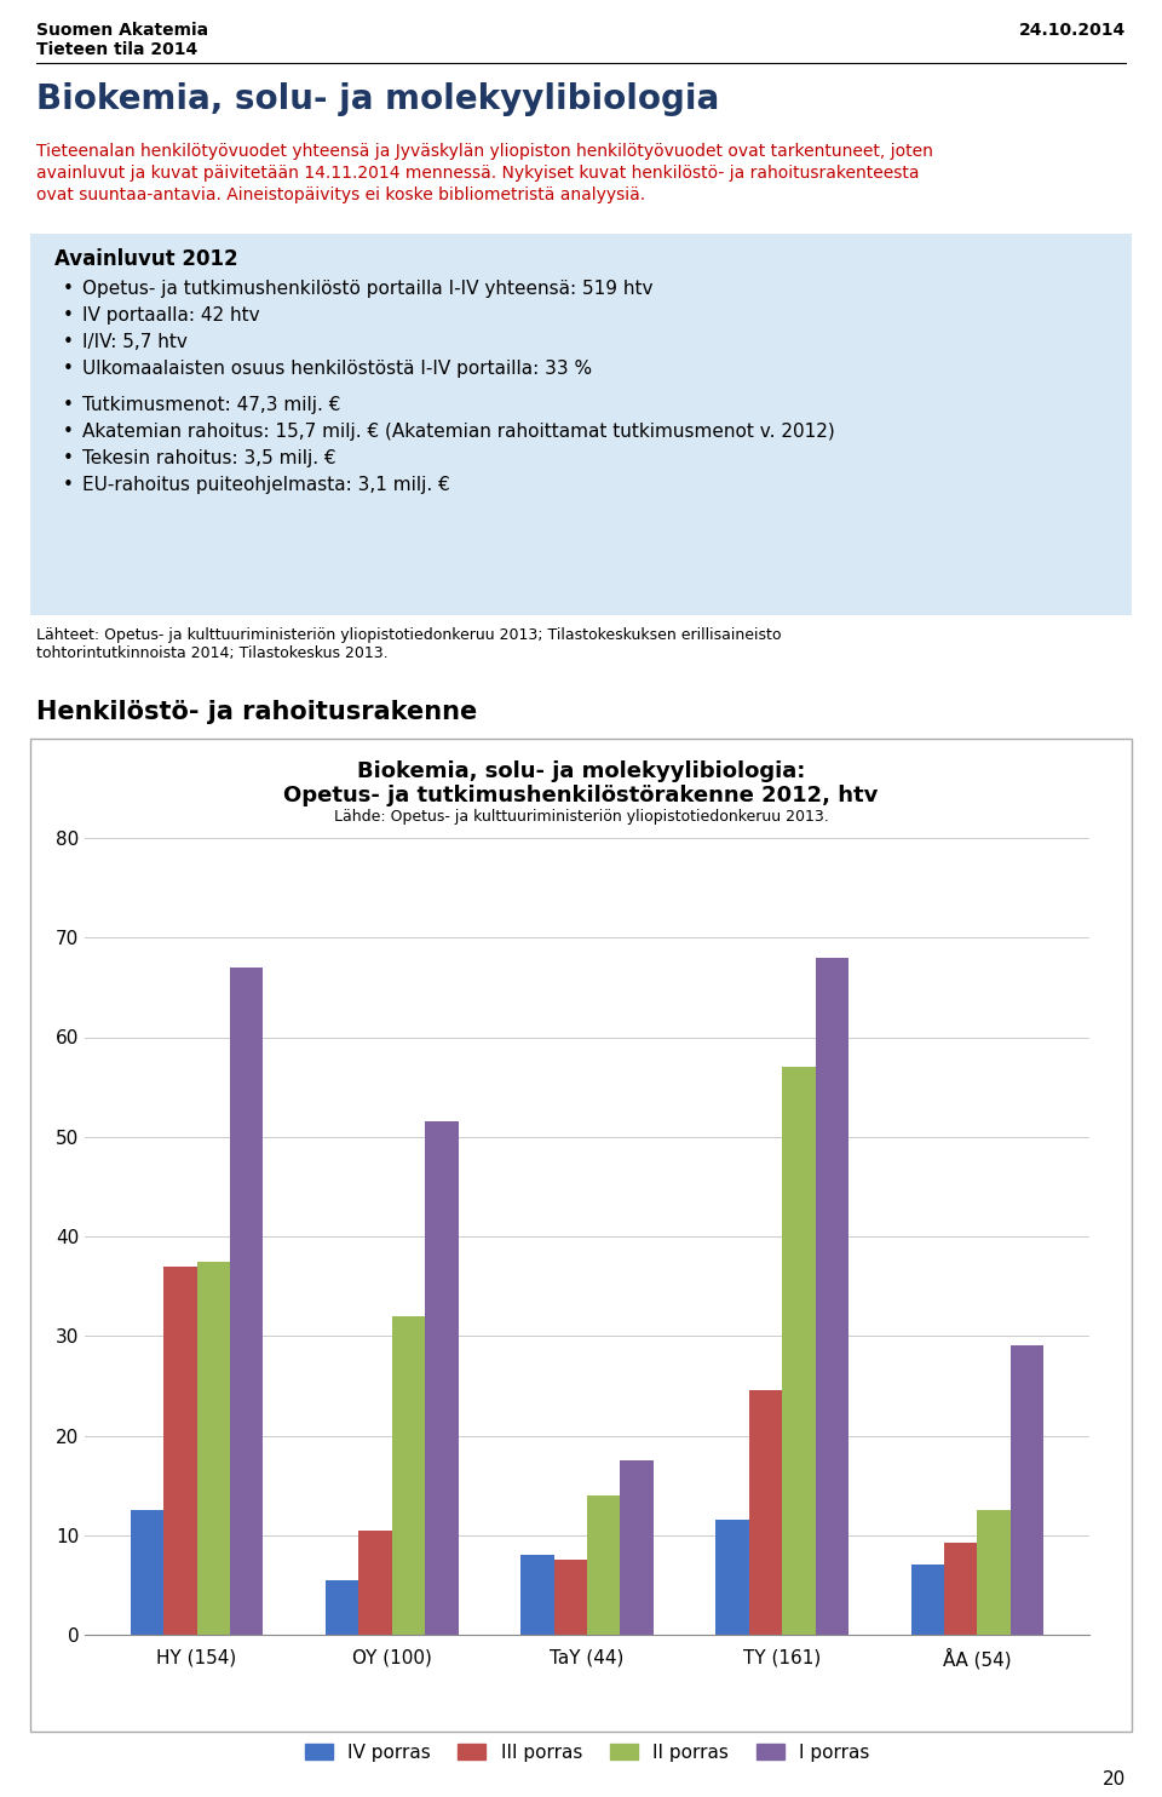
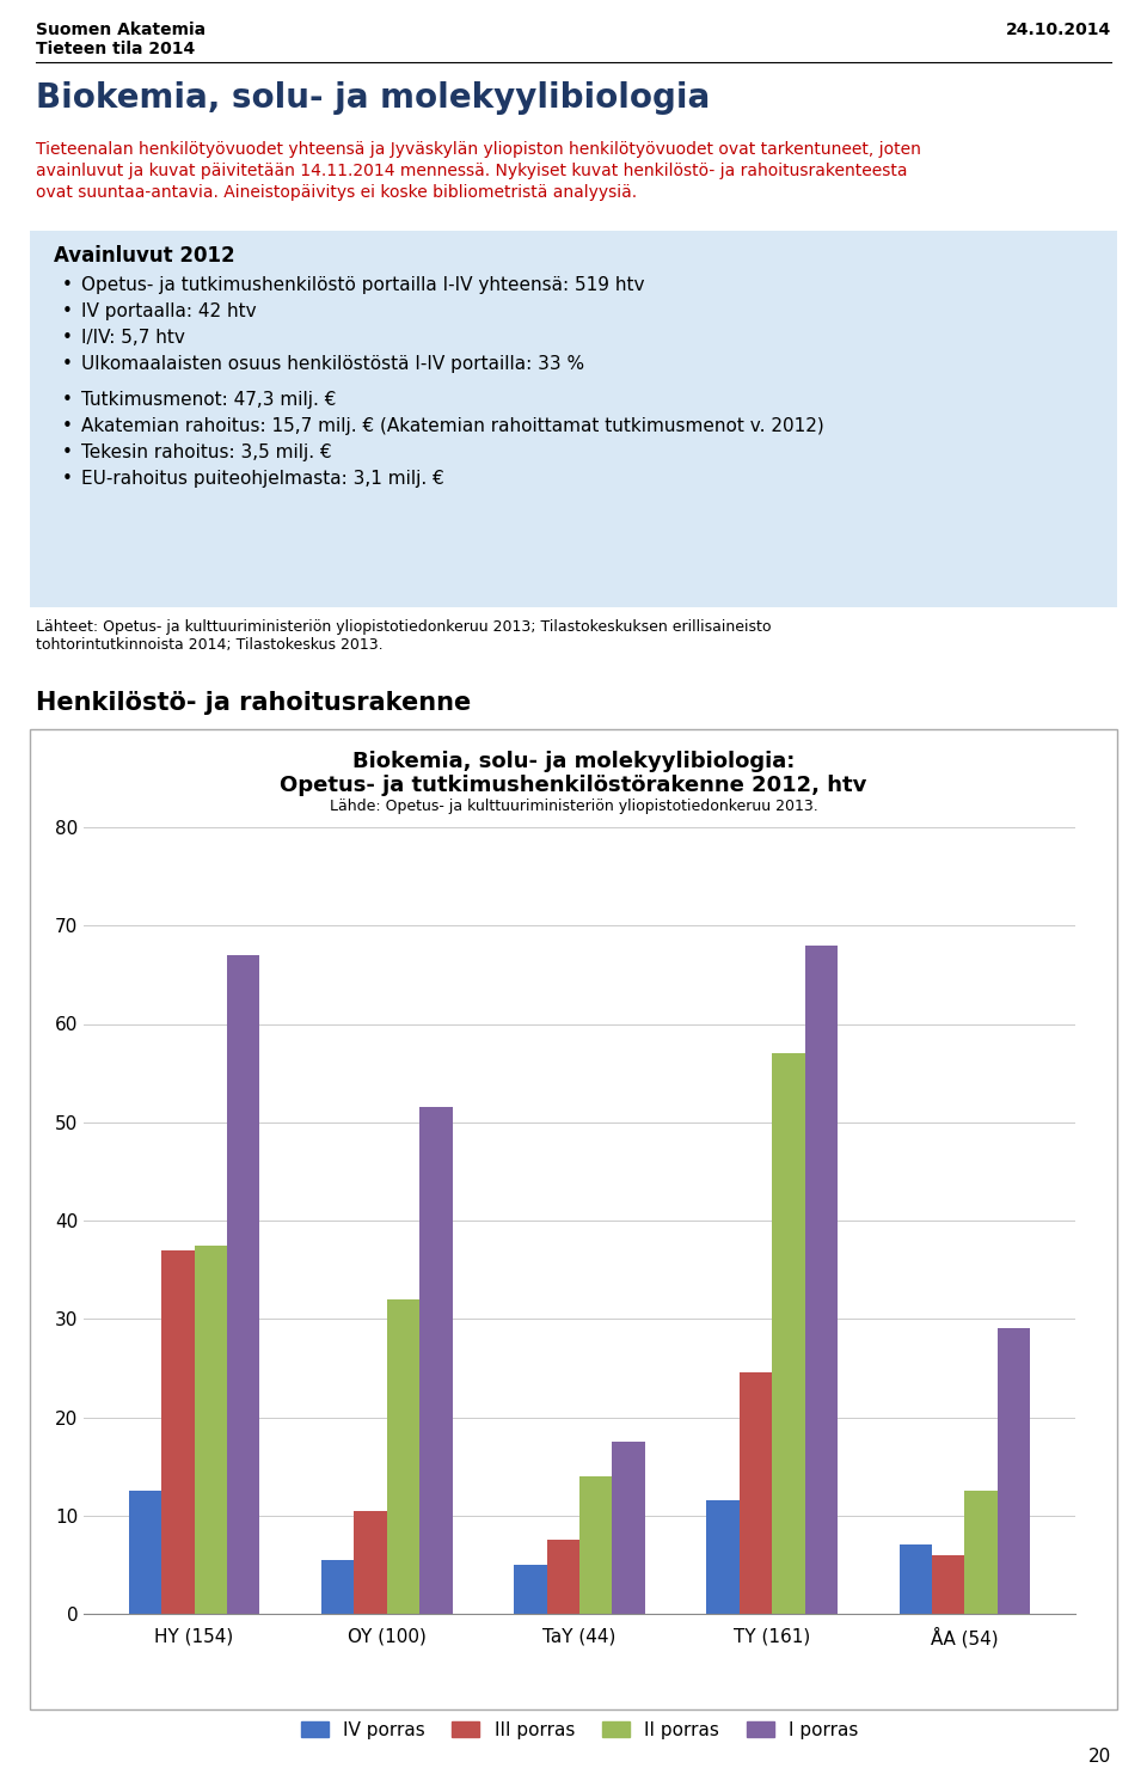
IV porras/TaY (44): 8.0 -> 5.0
III porras/ÅA (54): 9.2 -> 6.0
